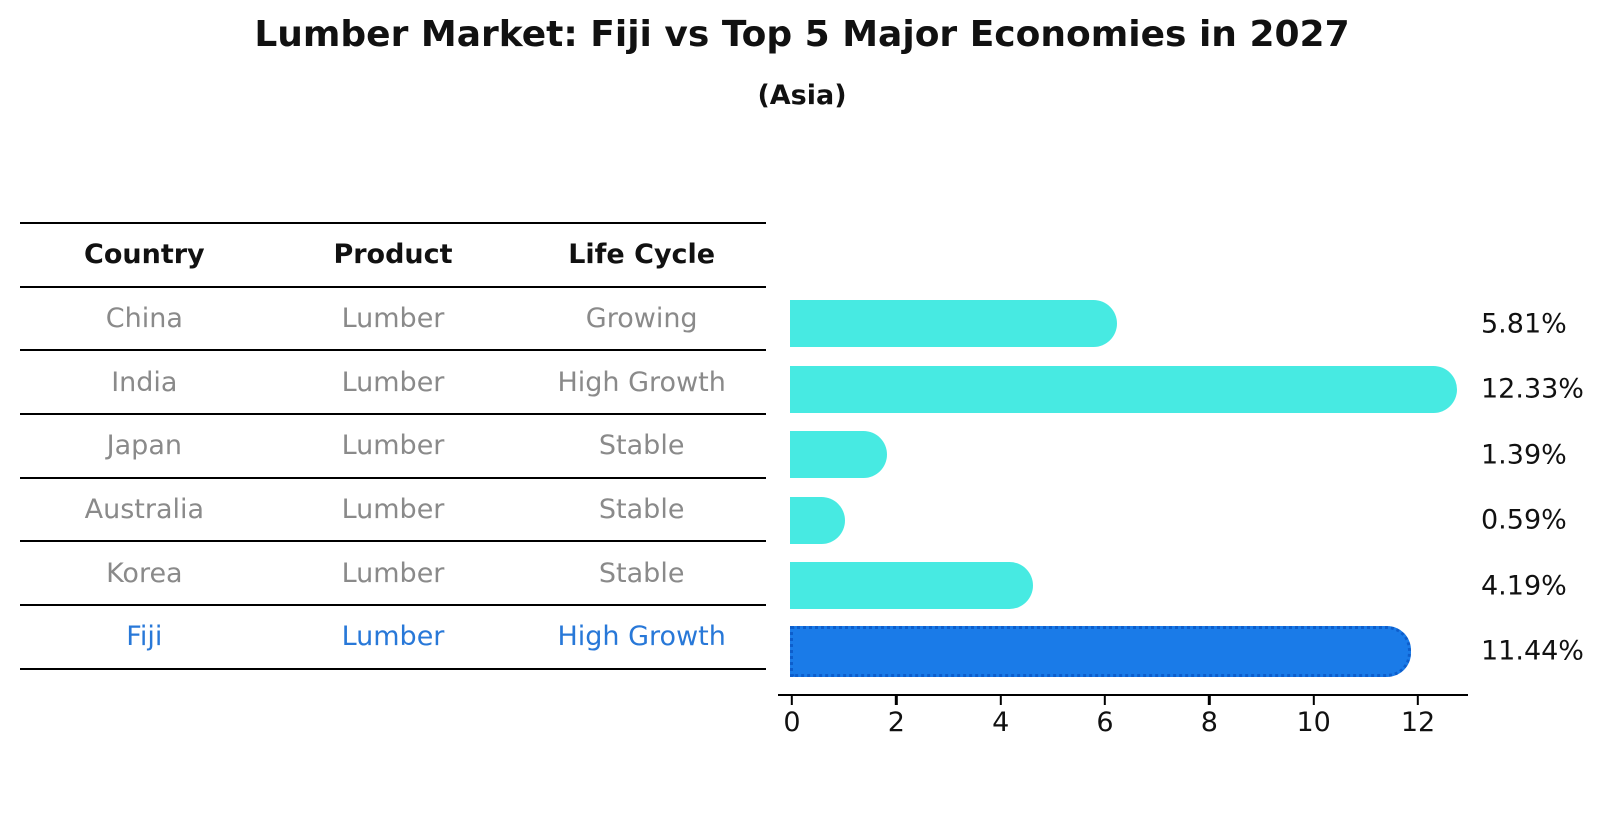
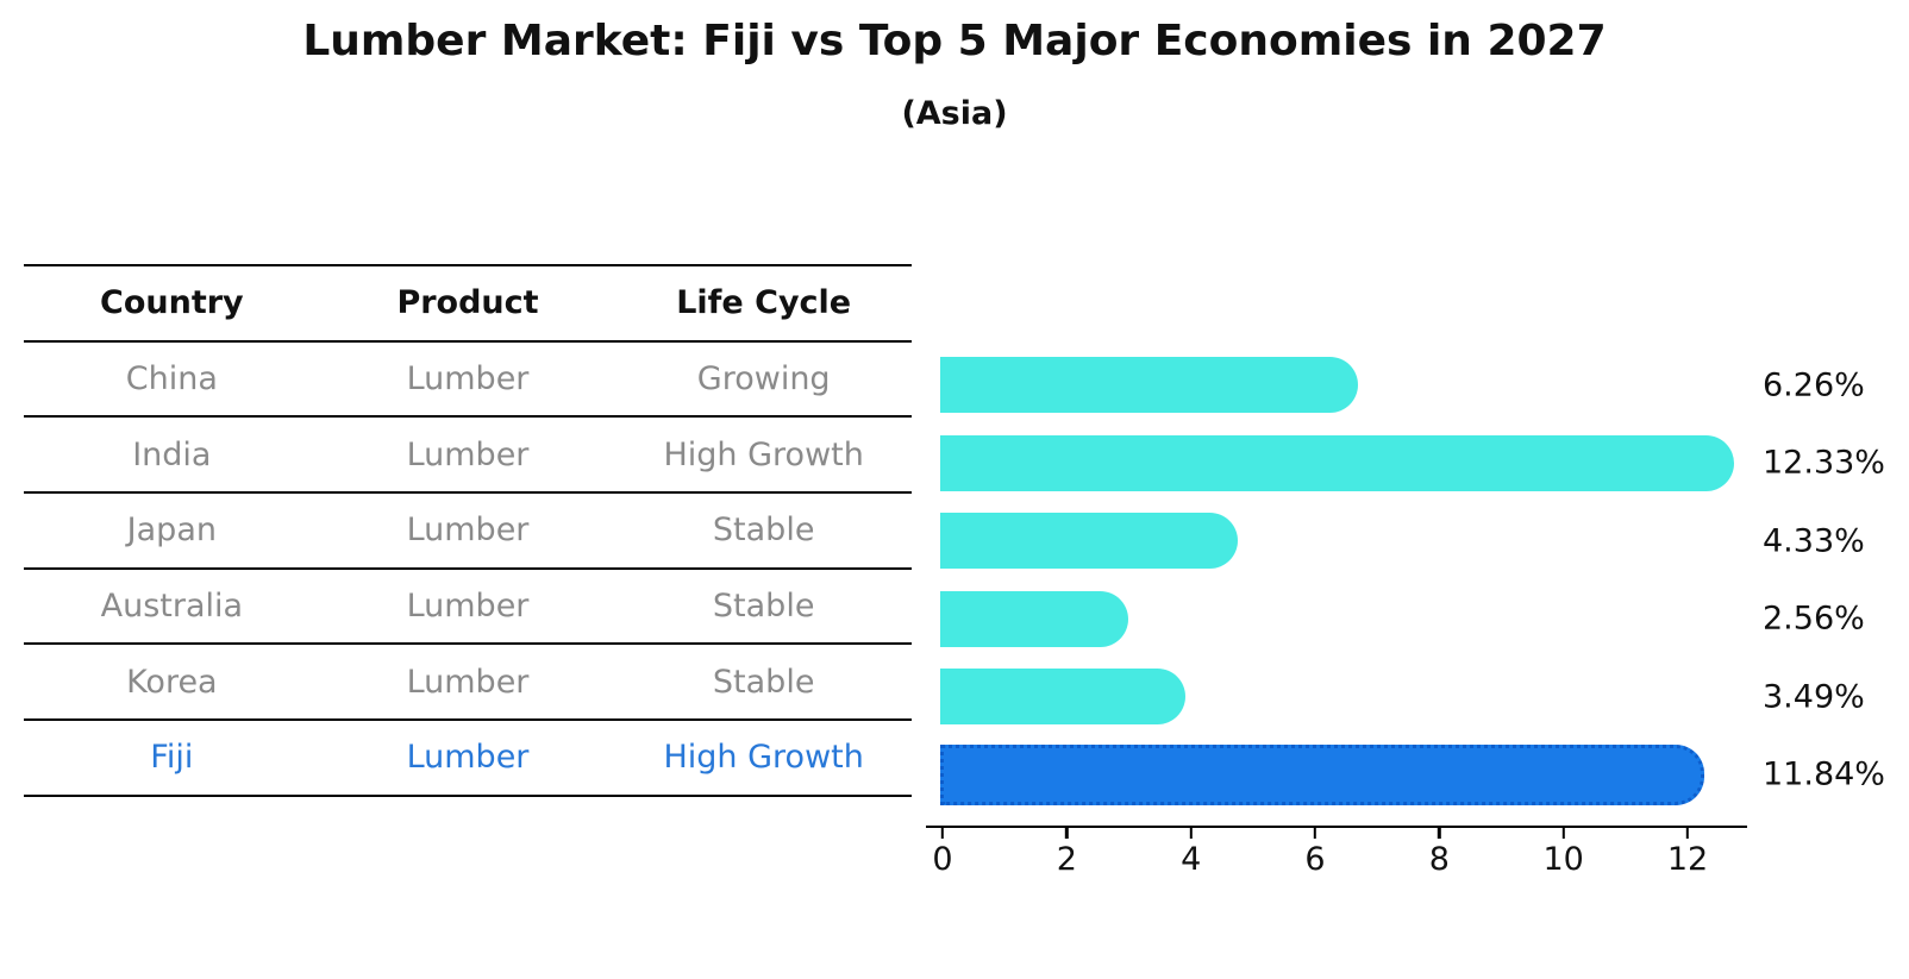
China: 5.81% -> 6.26%
Japan: 1.39% -> 4.33%
Australia: 0.59% -> 2.56%
Korea: 4.19% -> 3.49%
Fiji: 11.44% -> 11.84%
